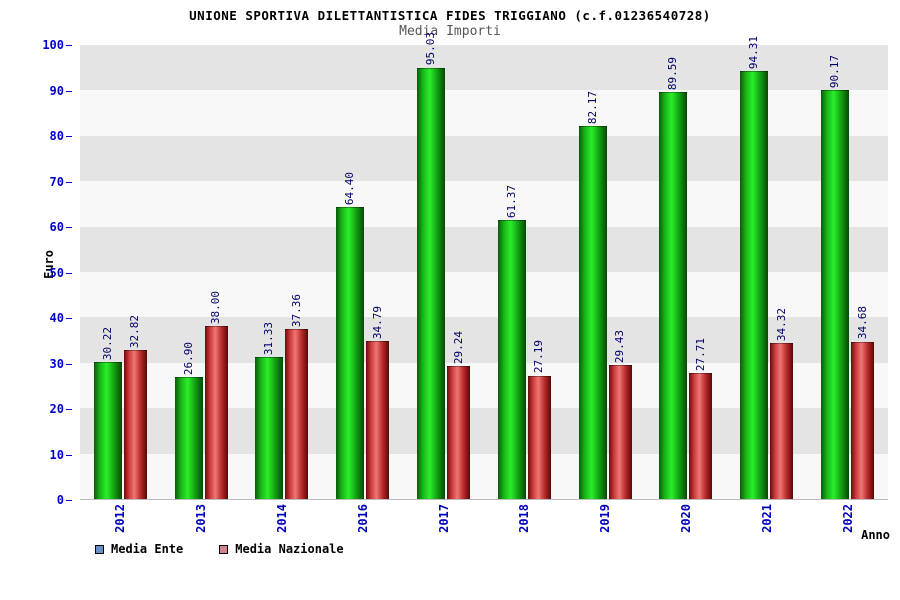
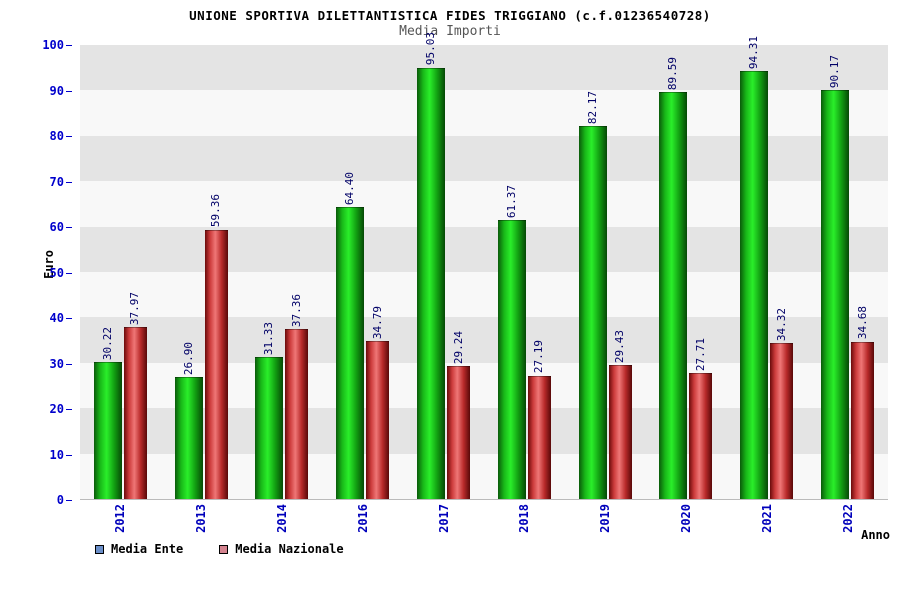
Media Nazionale/2012: 32.82 -> 37.97
Media Nazionale/2013: 38.00 -> 59.36
